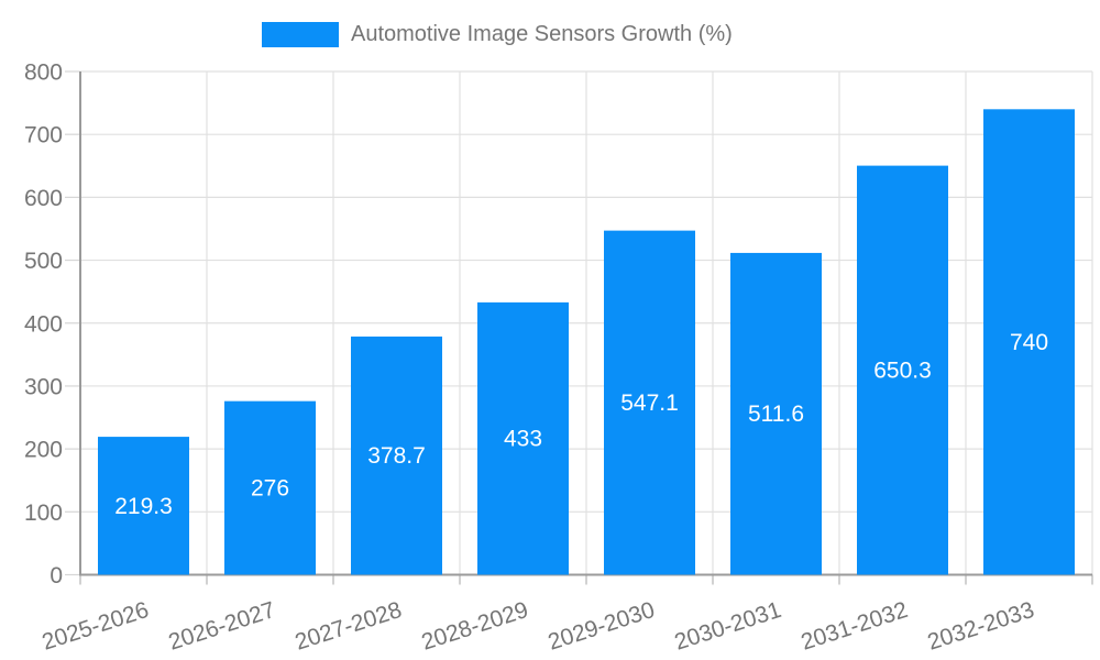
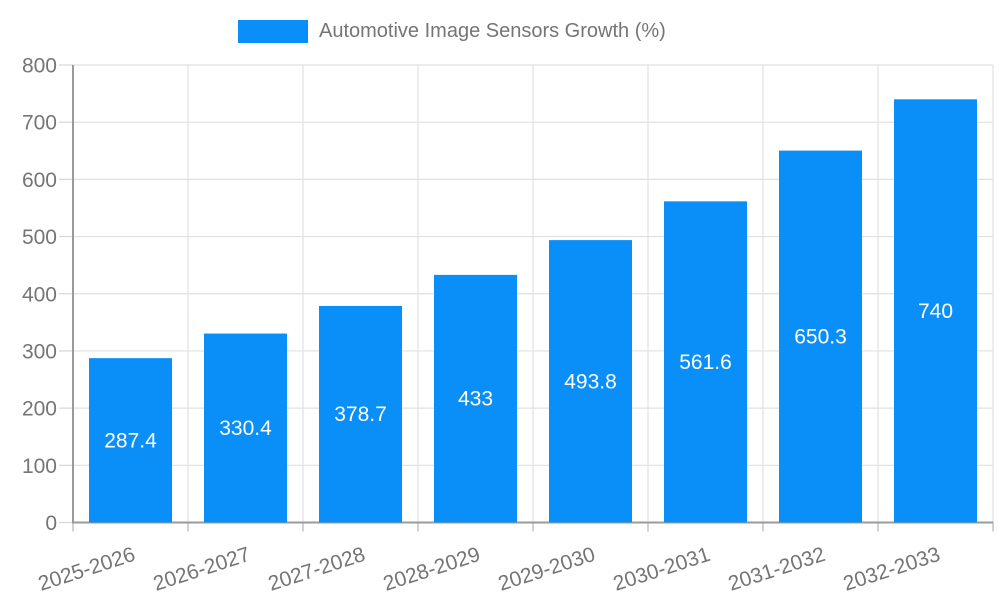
2025-2026: 219.3 -> 287.4
2026-2027: 276 -> 330.4
2029-2030: 547.1 -> 493.8
2030-2031: 511.6 -> 561.6
